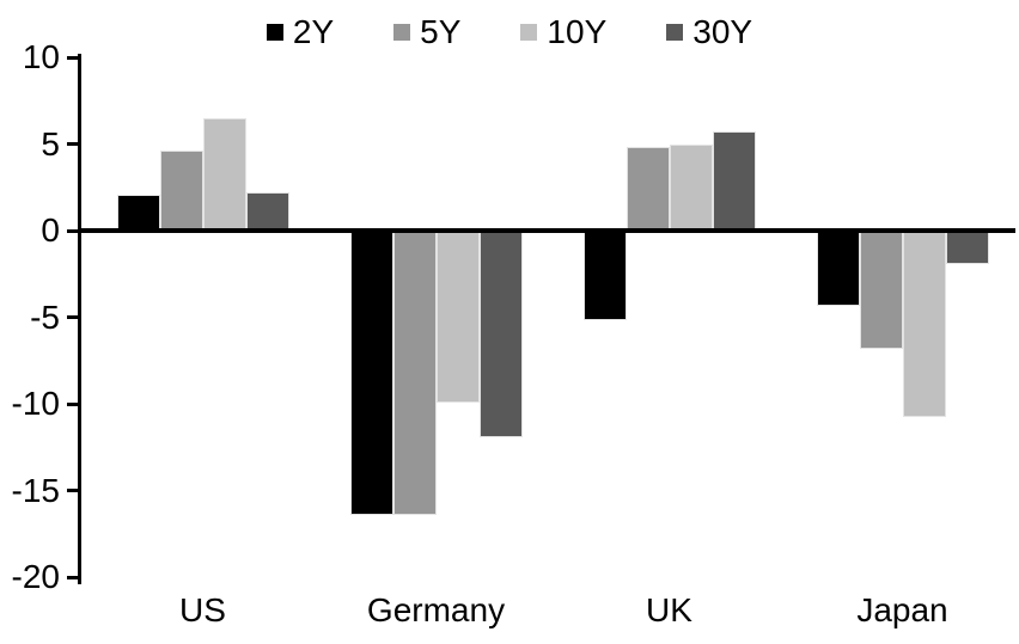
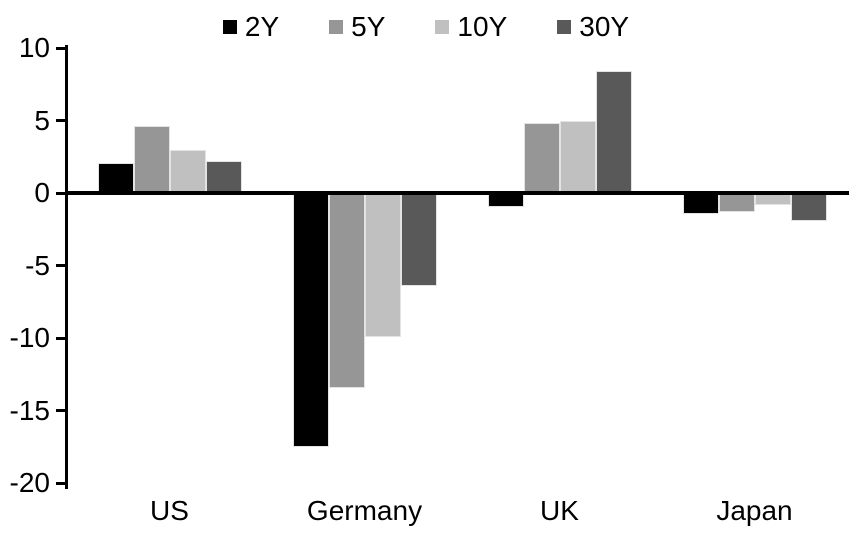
10Y/US: 6.5 -> 3.0
2Y/Germany: -16.3 -> -17.4
5Y/Germany: -16.3 -> -13.3
30Y/Germany: -11.8 -> -6.3
2Y/UK: -5.0 -> -0.8
30Y/UK: 5.7 -> 8.4
2Y/Japan: -4.2 -> -1.3
5Y/Japan: -6.7 -> -1.2
10Y/Japan: -10.6 -> -0.7
